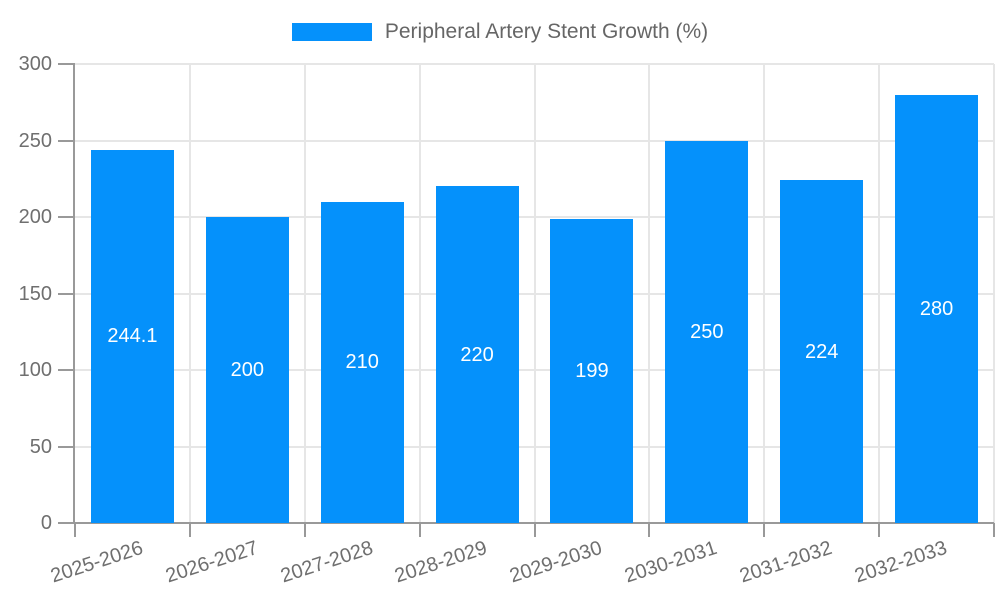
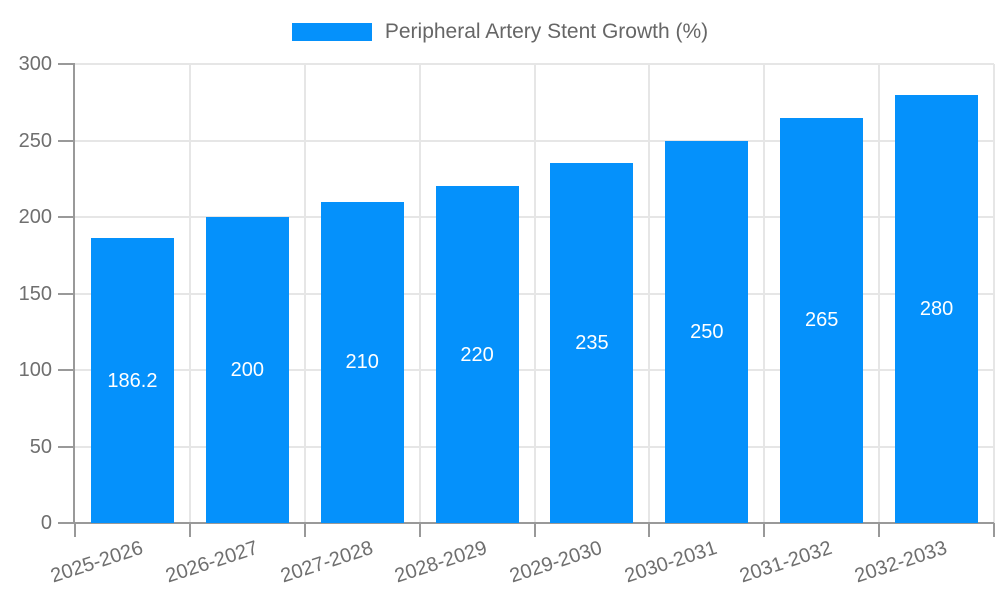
2025-2026: 244.1 -> 186.2
2029-2030: 199 -> 235
2031-2032: 224 -> 265
